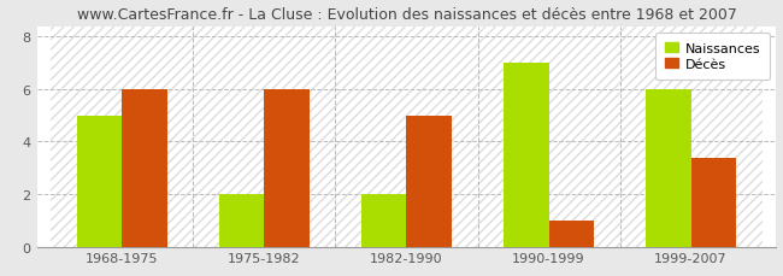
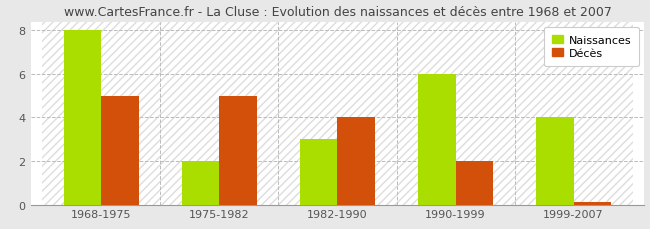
Naissances/1968-1975: 5 -> 8
Décès/1968-1975: 6.0 -> 5.0
Décès/1975-1982: 6.0 -> 5.0
Naissances/1982-1990: 2 -> 3
Décès/1982-1990: 5.0 -> 4.0
Naissances/1990-1999: 7 -> 6
Décès/1990-1999: 1.0 -> 2.0
Naissances/1999-2007: 6 -> 4
Décès/1999-2007: 3.4 -> 0.1
